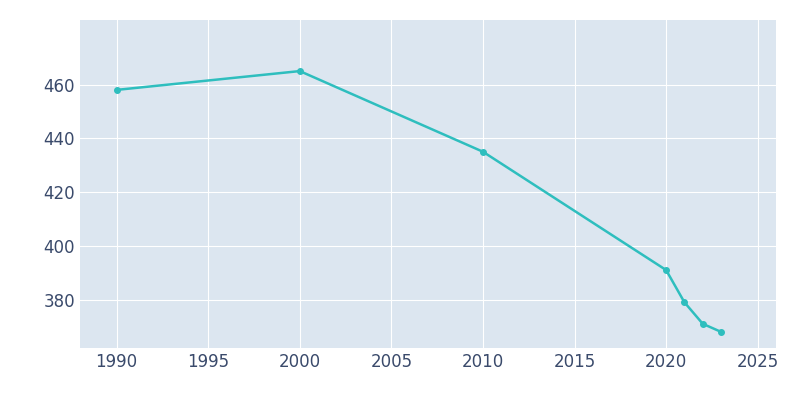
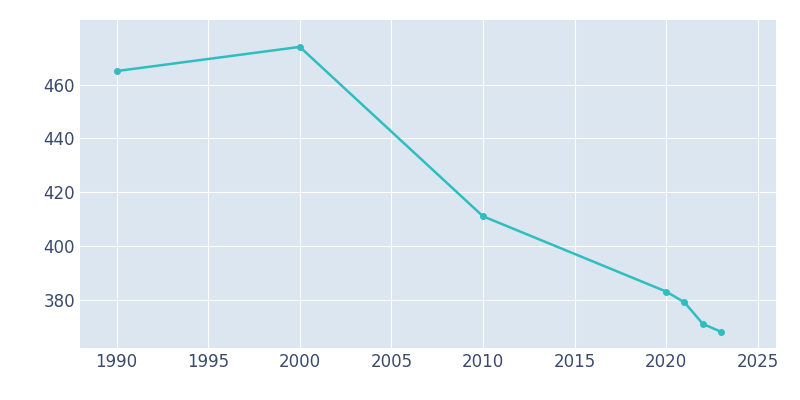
1990: 458 -> 465
2000: 465 -> 474
2010: 435 -> 411
2020: 391 -> 383
